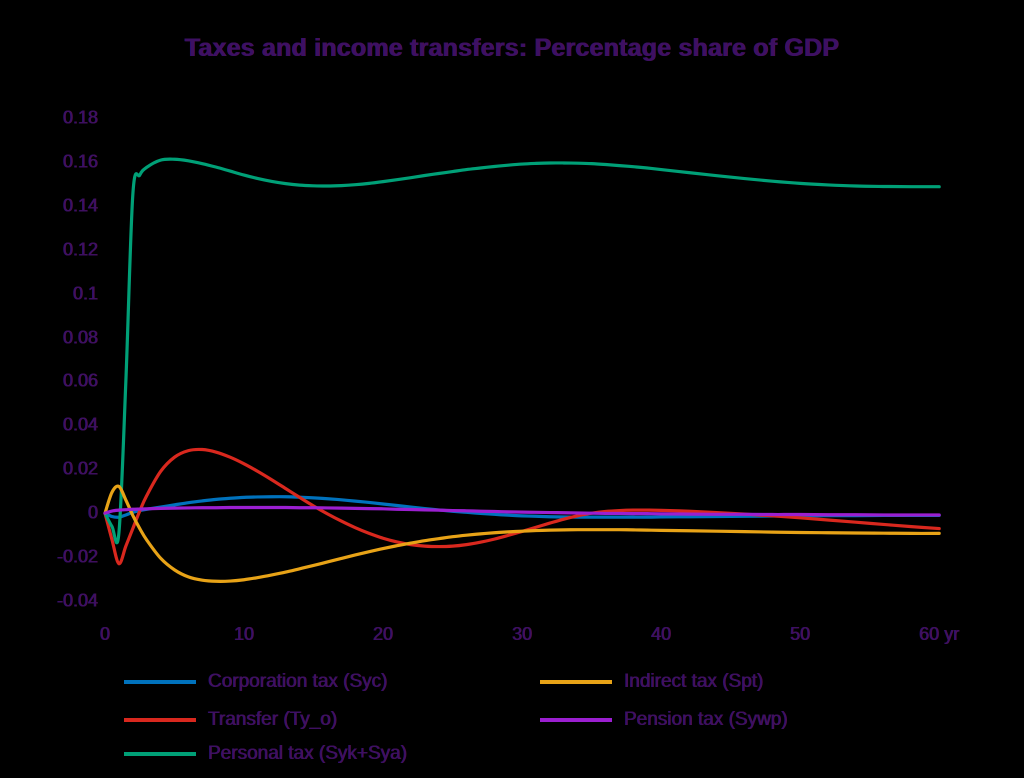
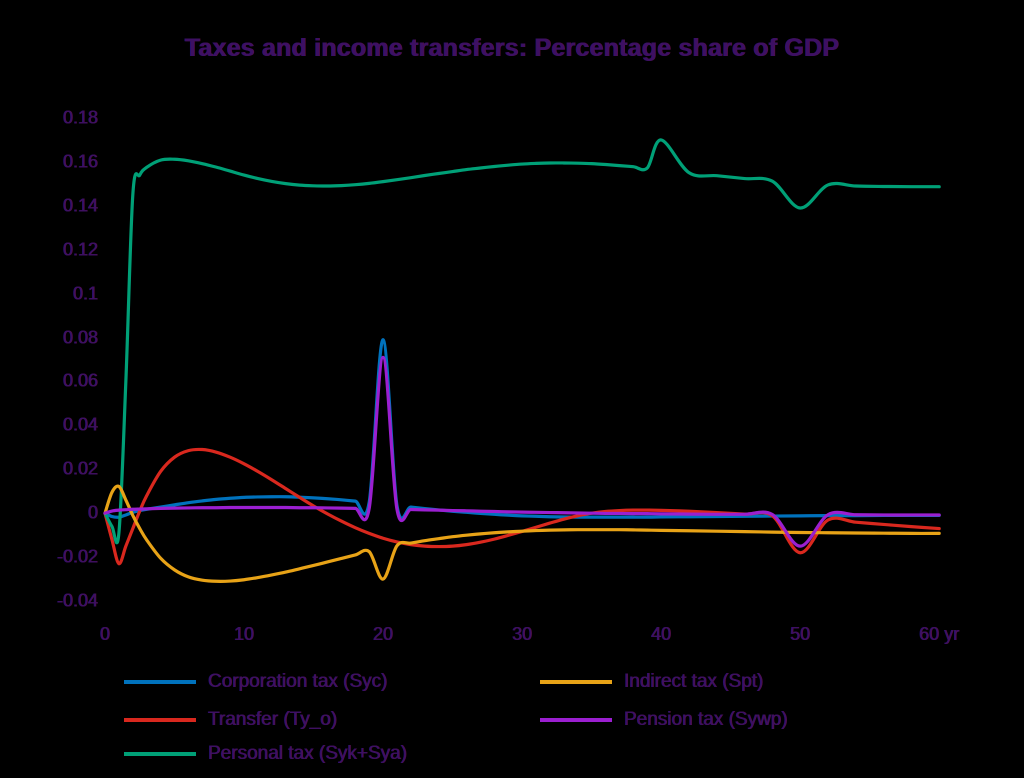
Corporation tax (Syc)/20: 0.004 -> 0.079
Indirect tax (Spt)/20: -0.016 -> -0.030
Pension tax (Sywp)/20: 0.002 -> 0.071
Personal tax (Syk+Sya)/40: 0.157 -> 0.170
Transfer (Ty_o)/50: -0.002 -> -0.018
Personal tax (Syk+Sya)/50: 0.150 -> 0.139
Pension tax (Sywp)/50: -0.001 -> -0.015
